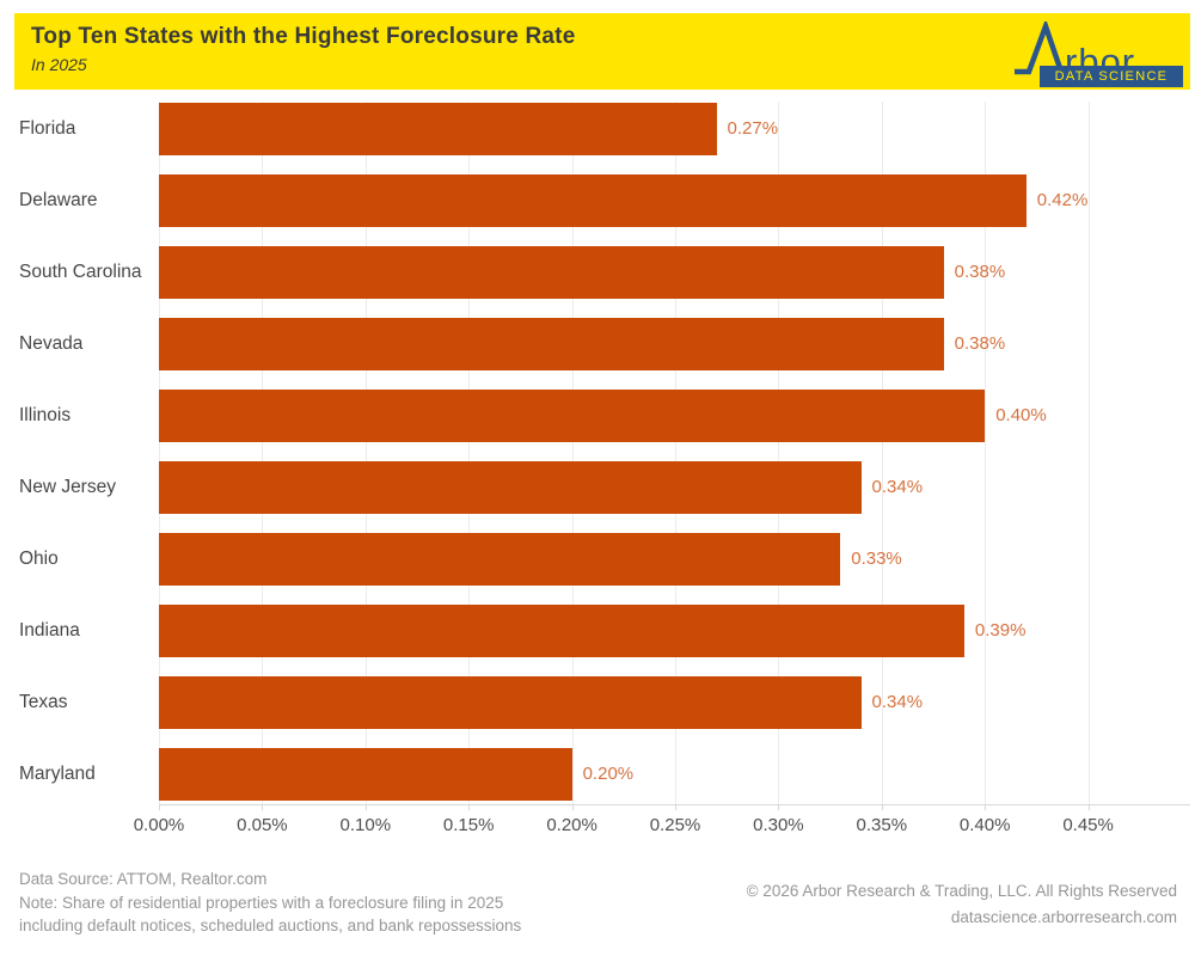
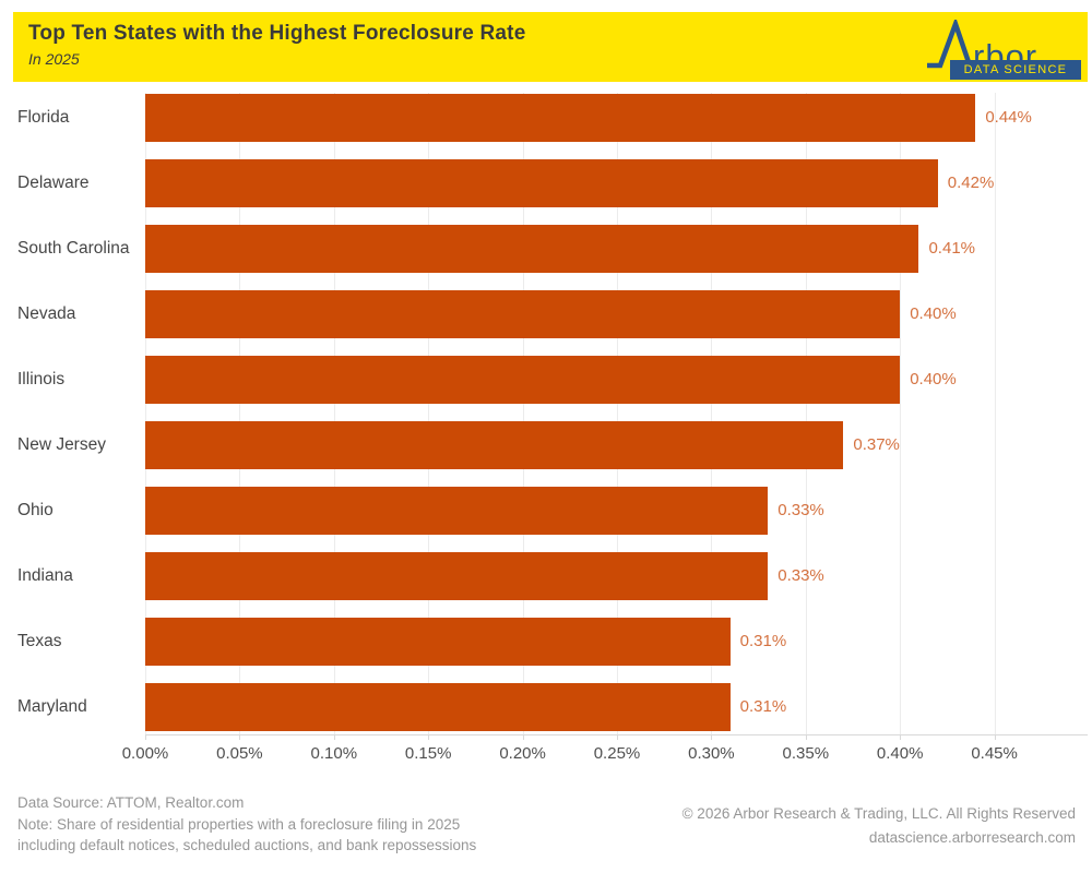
Florida: 0.27% -> 0.44%
South Carolina: 0.38% -> 0.41%
Nevada: 0.38% -> 0.40%
New Jersey: 0.34% -> 0.37%
Indiana: 0.39% -> 0.33%
Texas: 0.34% -> 0.31%
Maryland: 0.20% -> 0.31%
